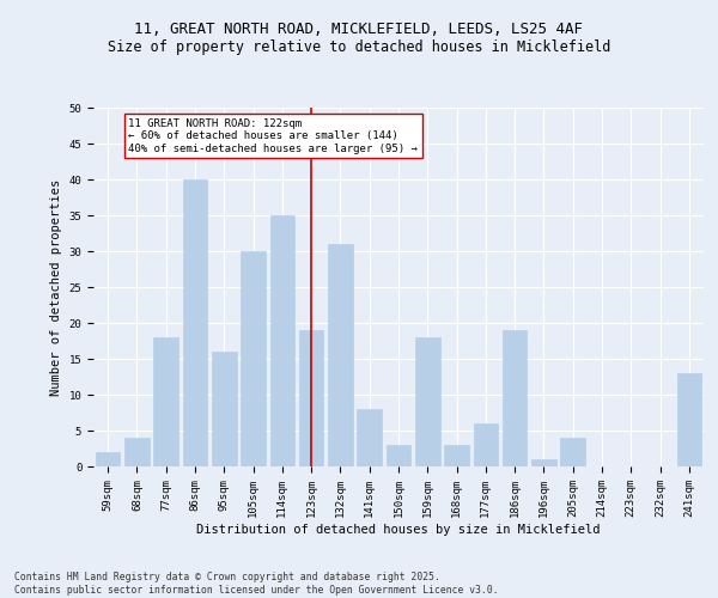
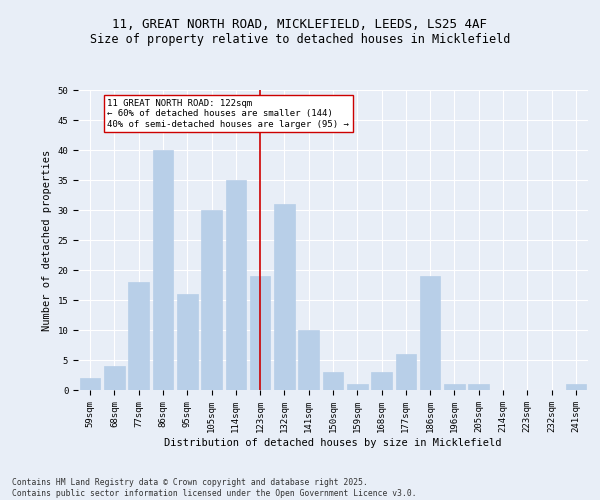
141sqm: 8 -> 10
159sqm: 18 -> 1
205sqm: 4 -> 1
241sqm: 13 -> 1
